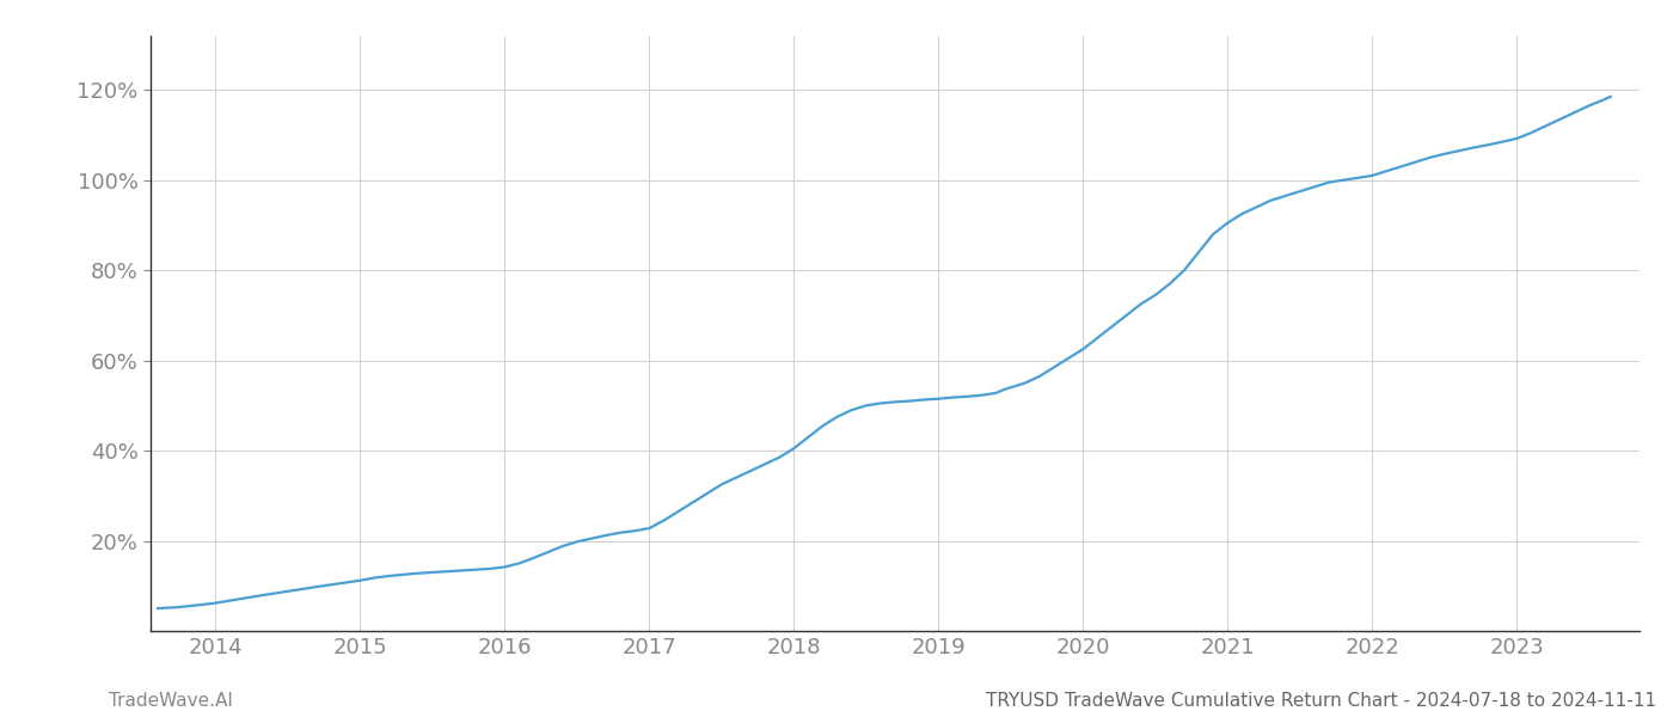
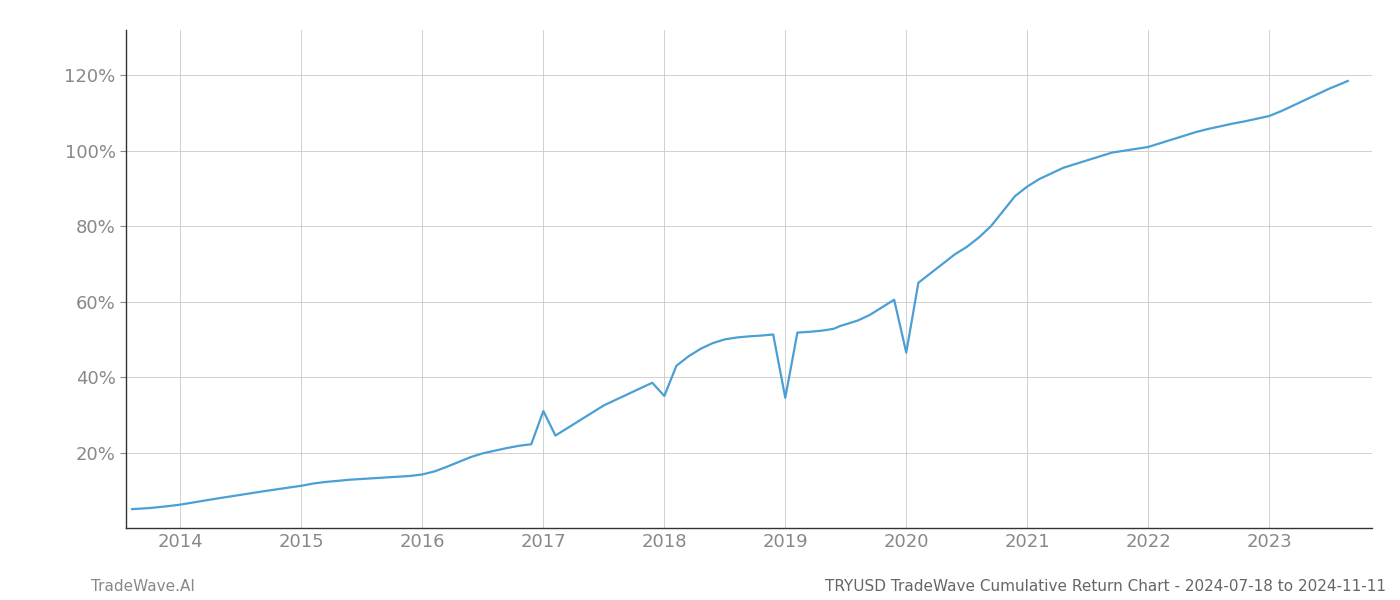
2017: 22.8% -> 31.0%
2018: 40.5% -> 35.0%
2019: 51.5% -> 34.5%
2020: 62.5% -> 46.5%
